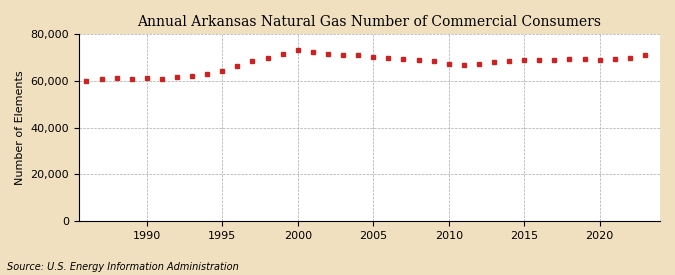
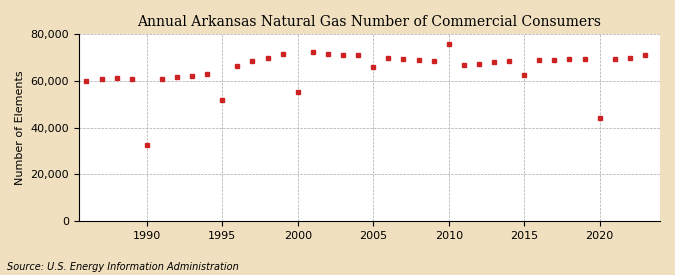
1990: 61,500 -> 32,500
1995: 64,500 -> 52,000
2000: 73,500 -> 55,500
2005: 70,500 -> 66,000
2010: 67,500 -> 76,000
2015: 69,000 -> 62,500
2020: 69,000 -> 44,000
